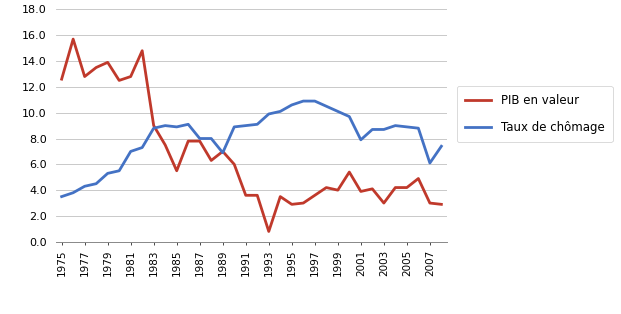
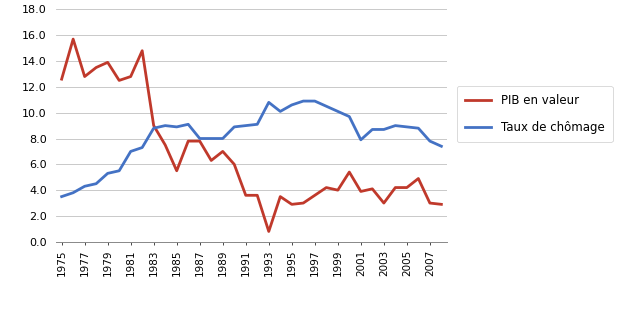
Taux de chômage/1989: 6.9 -> 8.0
Taux de chômage/1993: 9.9 -> 10.8
Taux de chômage/2007: 6.1 -> 7.8
